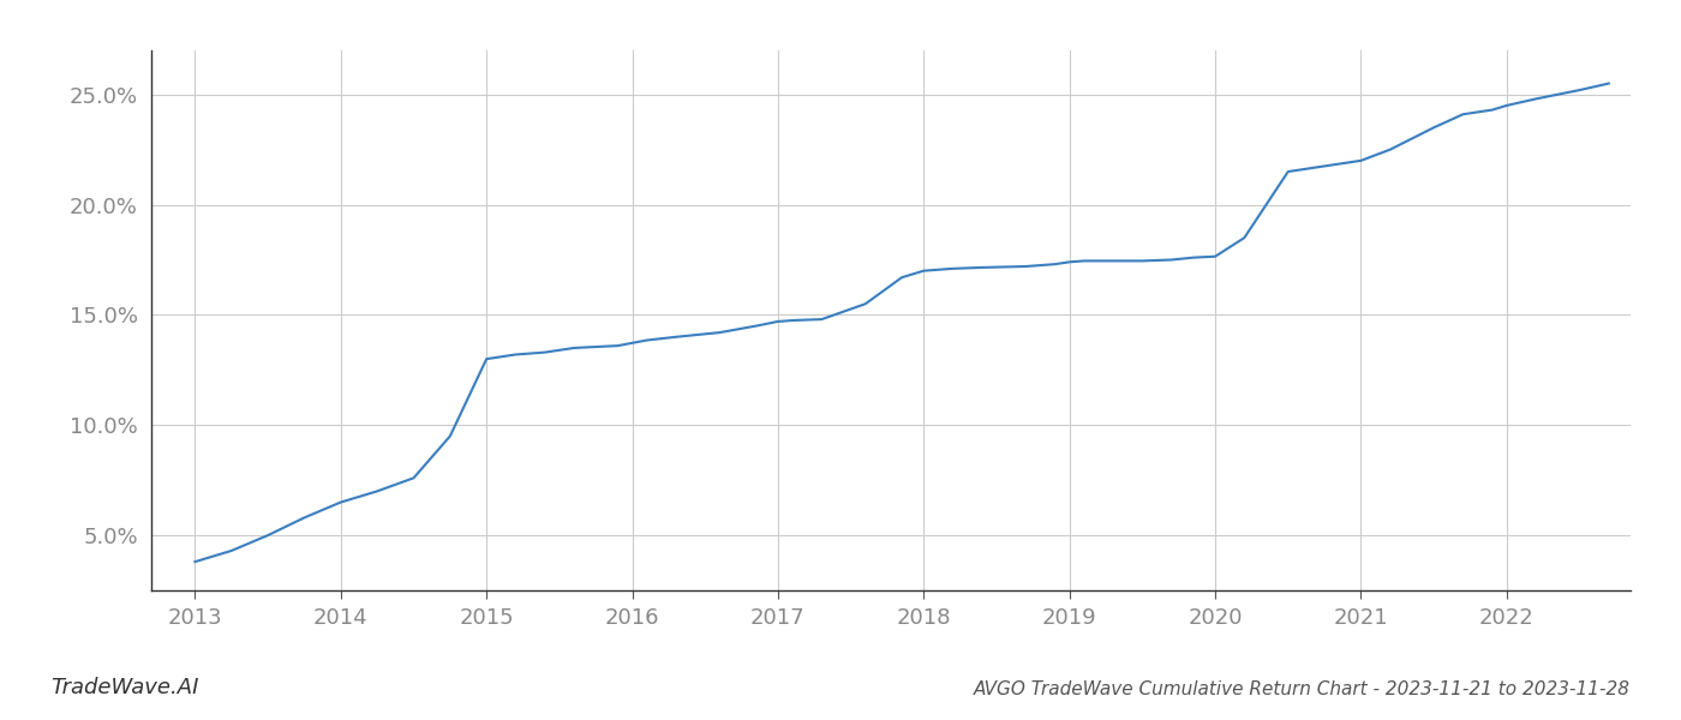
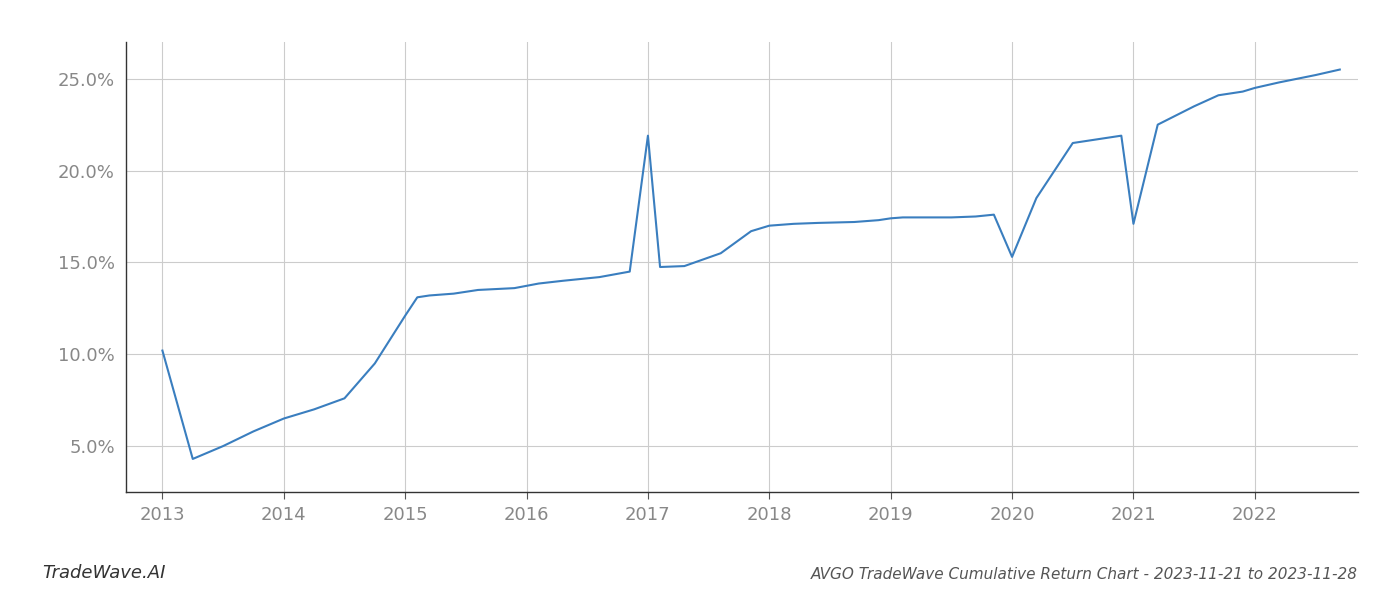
2013: 3.8% -> 10.2%
2015: 13.0% -> 12.1%
2017: 14.7% -> 21.9%
2020: 17.6% -> 15.3%
2021: 22.0% -> 17.1%
